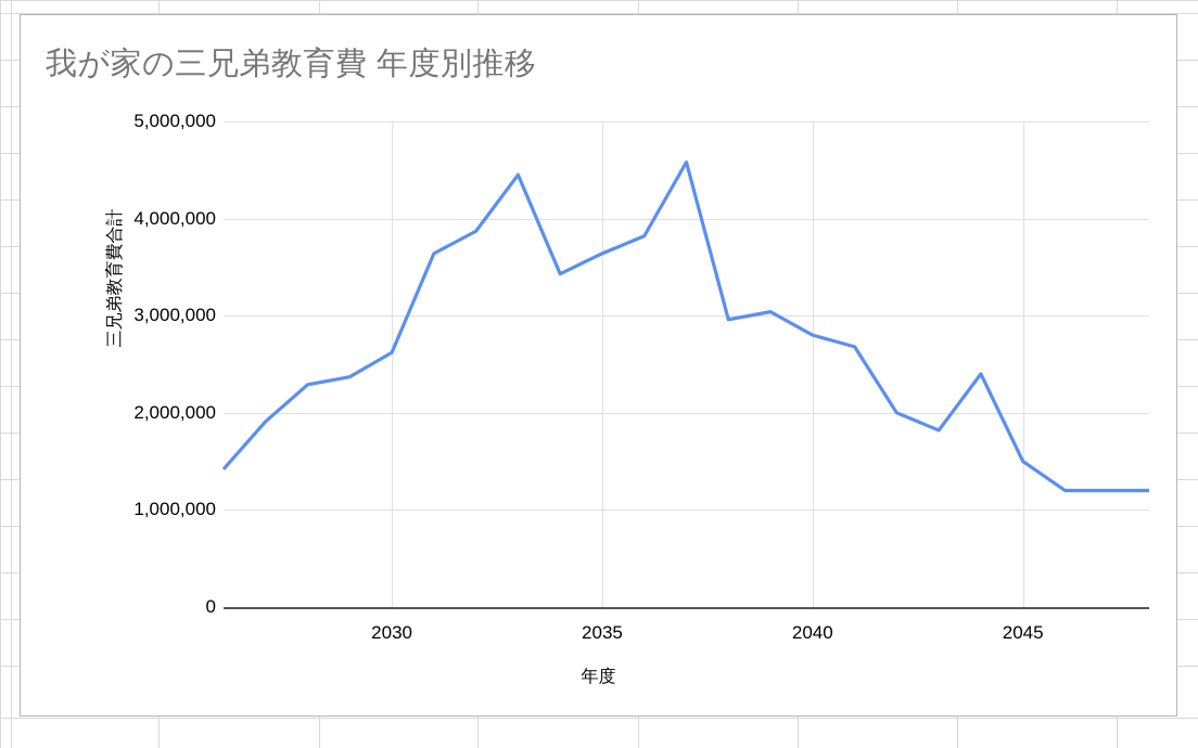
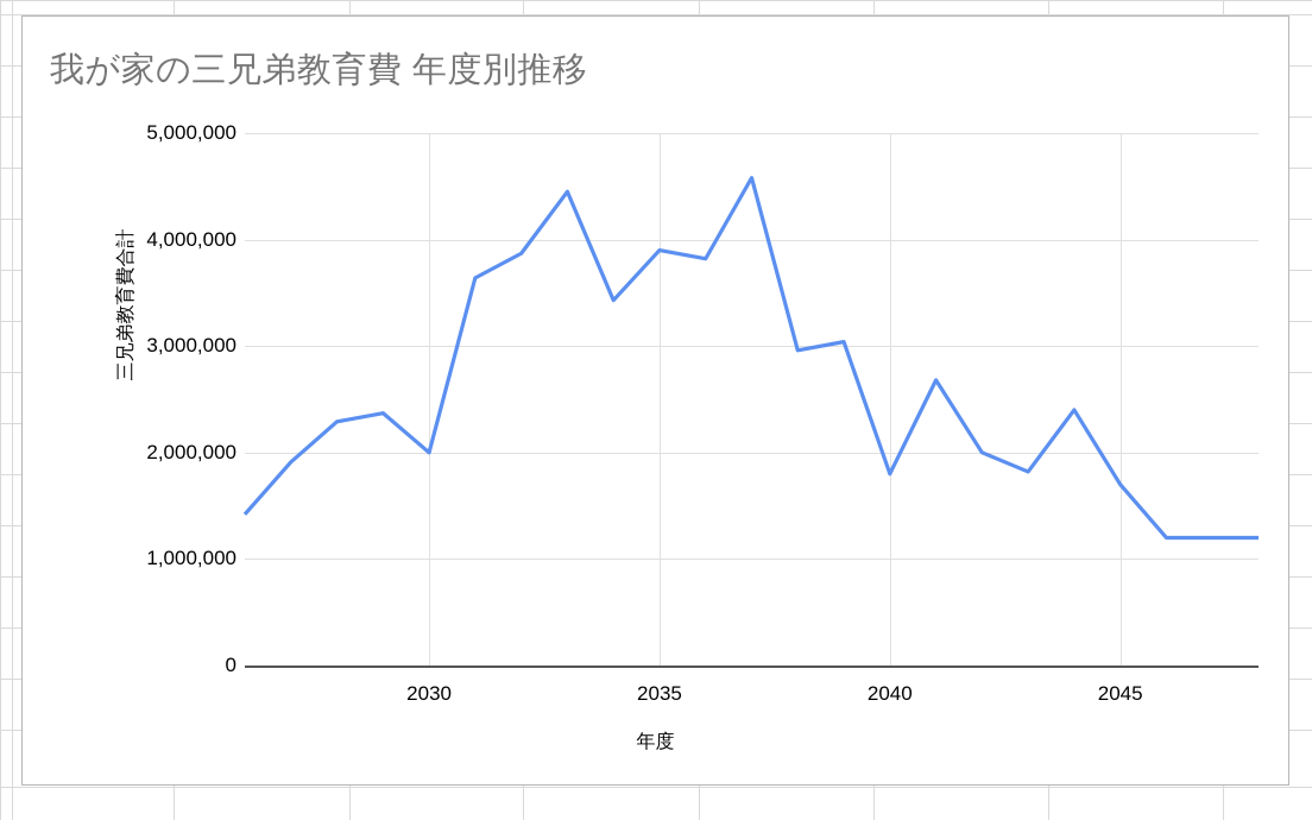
2030: 2600000 -> 2000000
2035: 3600000 -> 3900000
2040: 2800000 -> 1800000
2045: 1500000 -> 1700000
